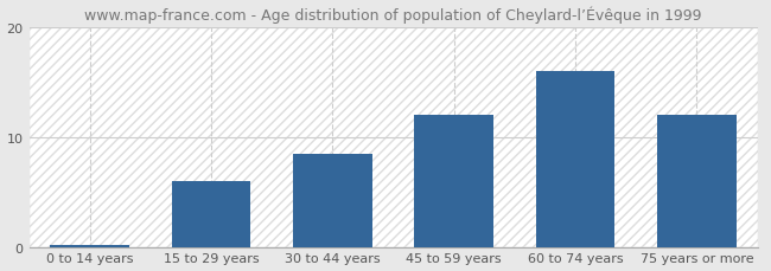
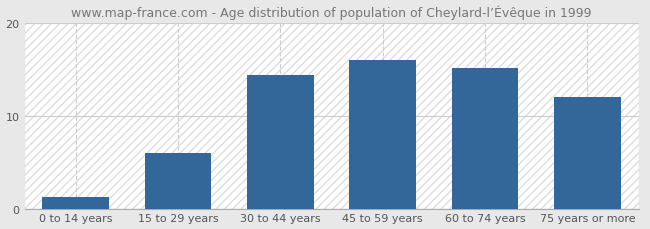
0 to 14 years: 0.1 -> 1.2
30 to 44 years: 8.5 -> 14.4
45 to 59 years: 12.0 -> 16.0
60 to 74 years: 16.0 -> 15.2
